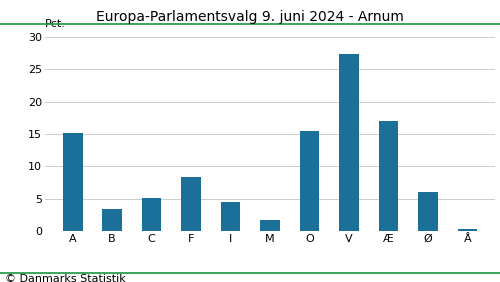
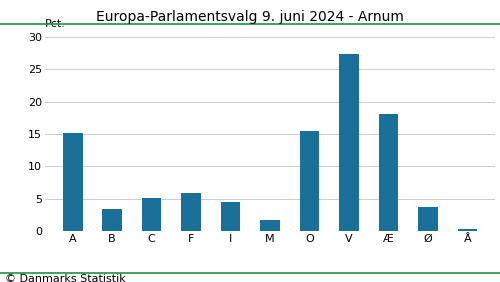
F: 8.4 -> 5.9
Æ: 17.0 -> 18.0
Ø: 6.0 -> 3.7
